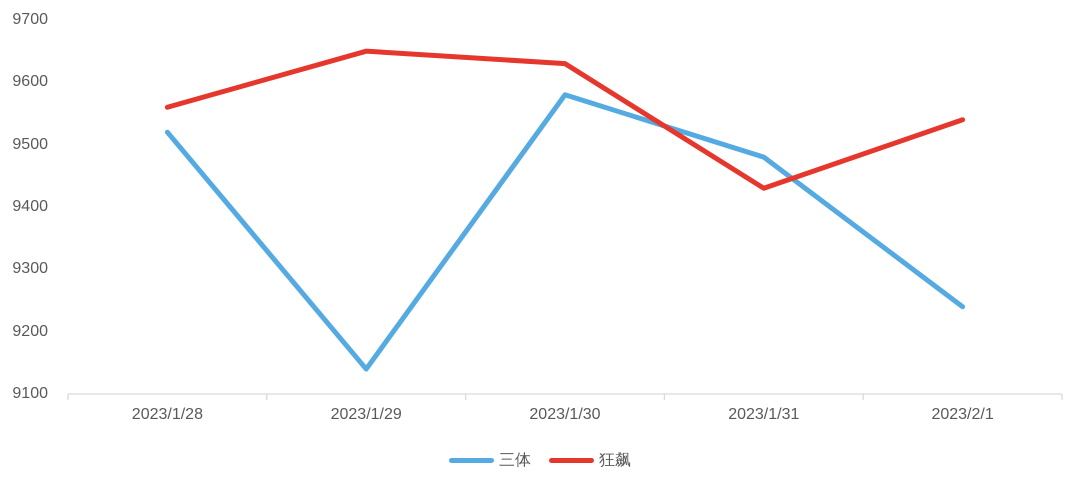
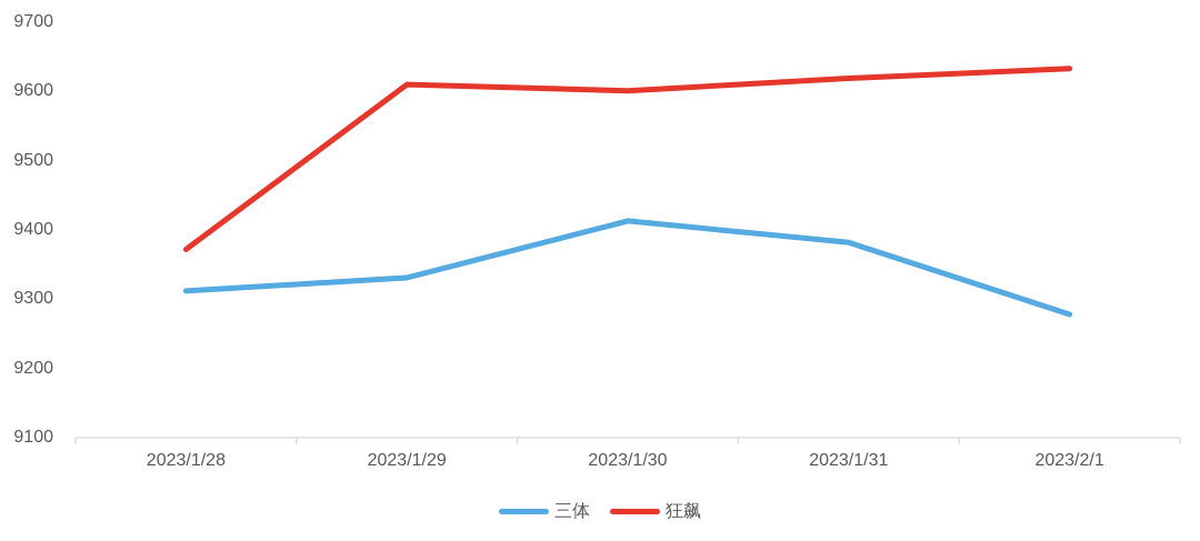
三体/2023/1/28: 9520 -> 9310
狂飙/2023/1/28: 9560 -> 9370
三体/2023/1/29: 9140 -> 9330
狂飙/2023/1/29: 9650 -> 9610
三体/2023/1/30: 9580 -> 9410
狂飙/2023/1/30: 9630 -> 9600
三体/2023/1/31: 9480 -> 9380
狂飙/2023/1/31: 9430 -> 9620
三体/2023/2/1: 9240 -> 9280
狂飙/2023/2/1: 9540 -> 9630
